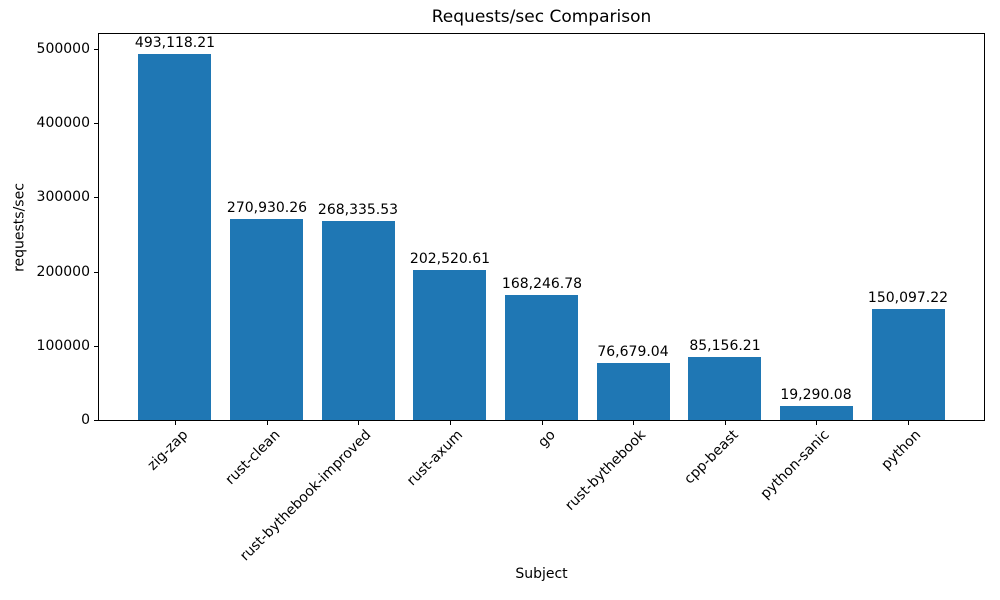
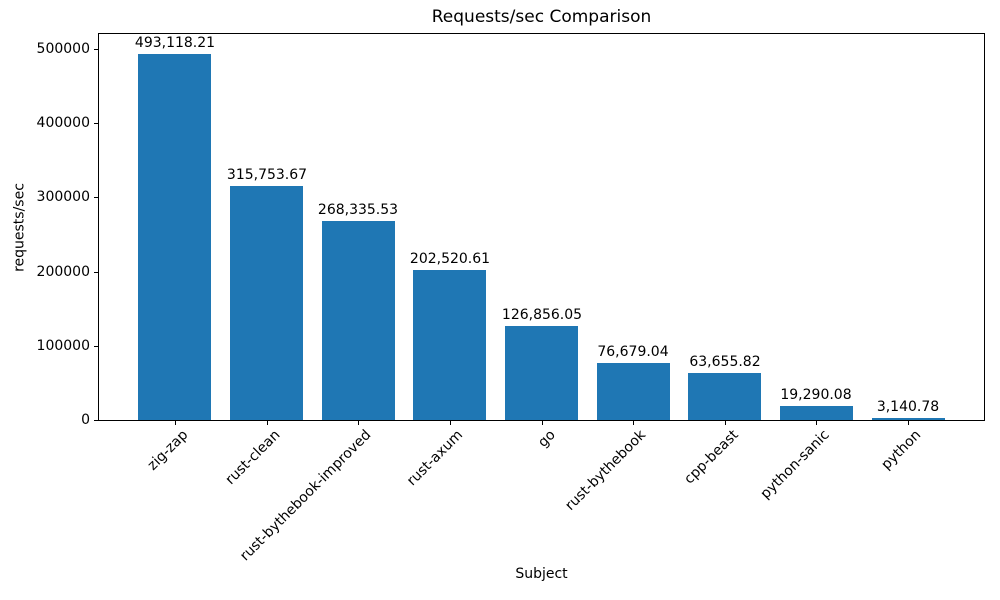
rust-clean: 270,930.26 -> 315,753.67
go: 168,246.78 -> 126,856.05
cpp-beast: 85,156.21 -> 63,655.82
python: 150,097.22 -> 3,140.78
